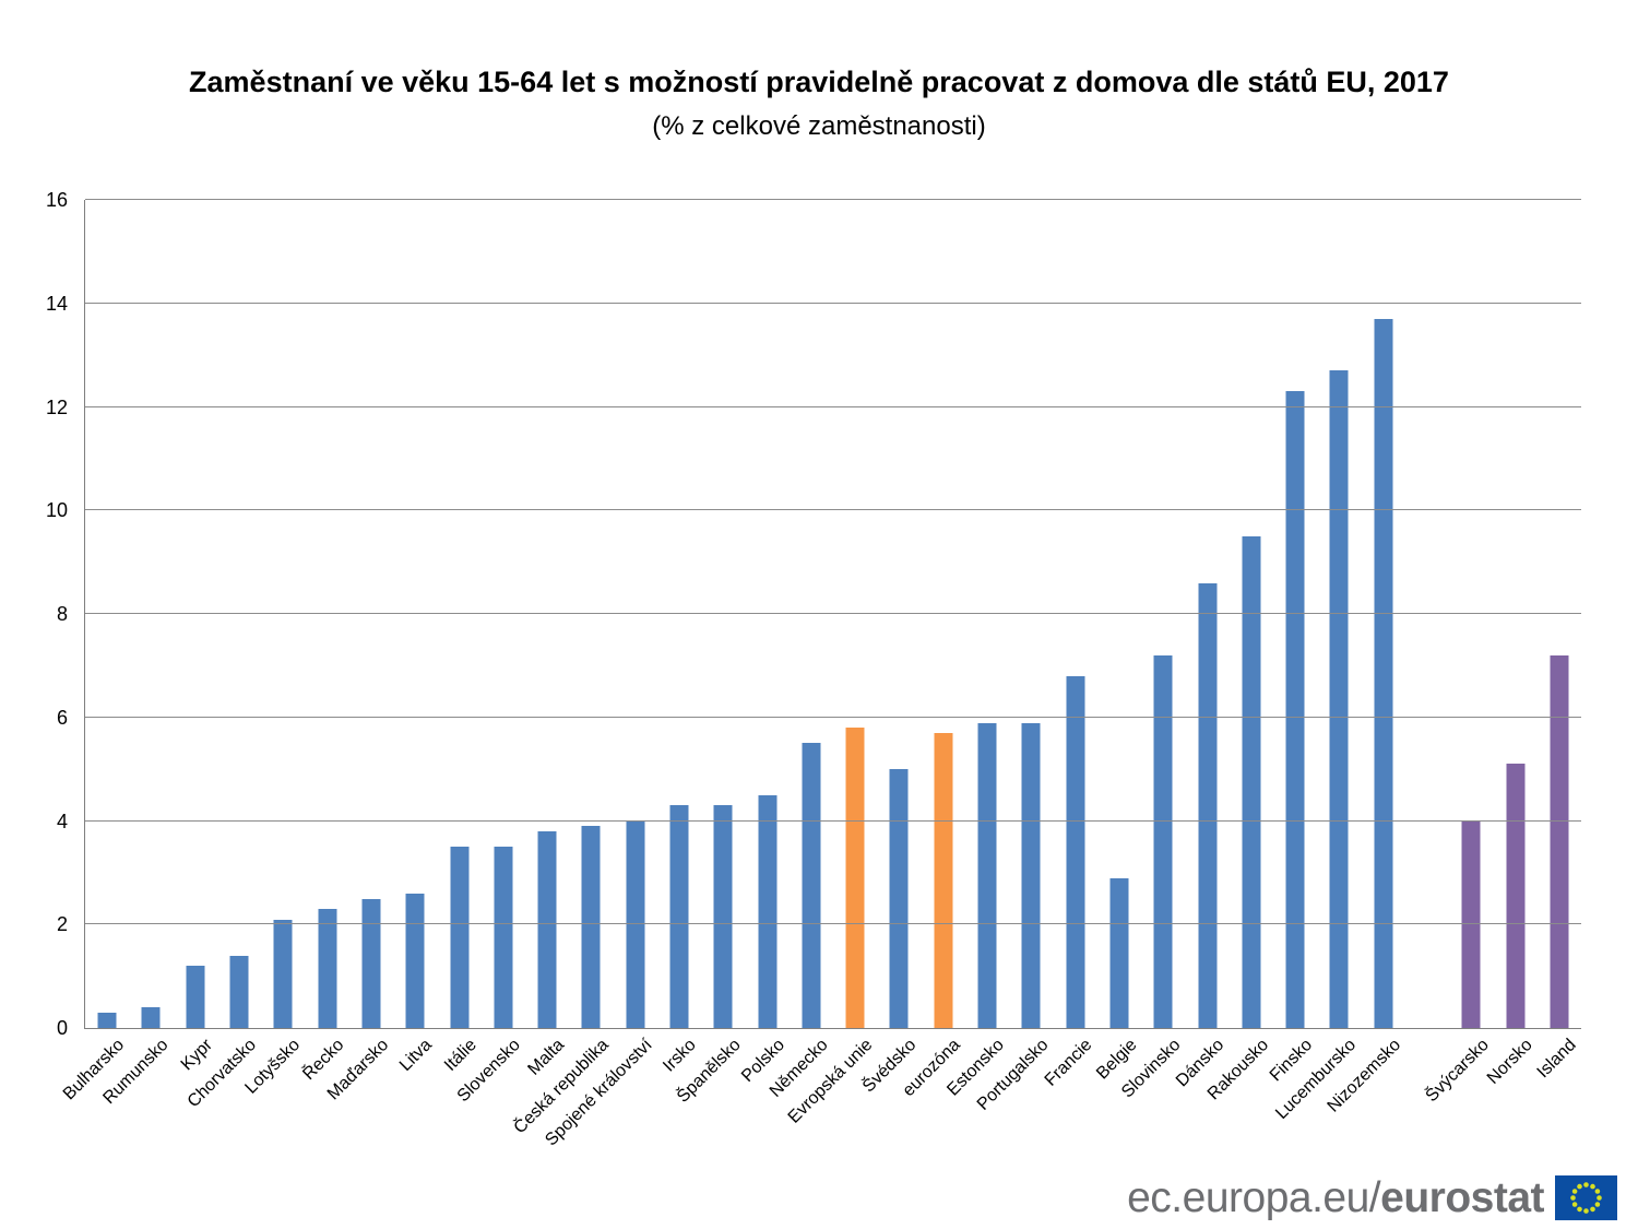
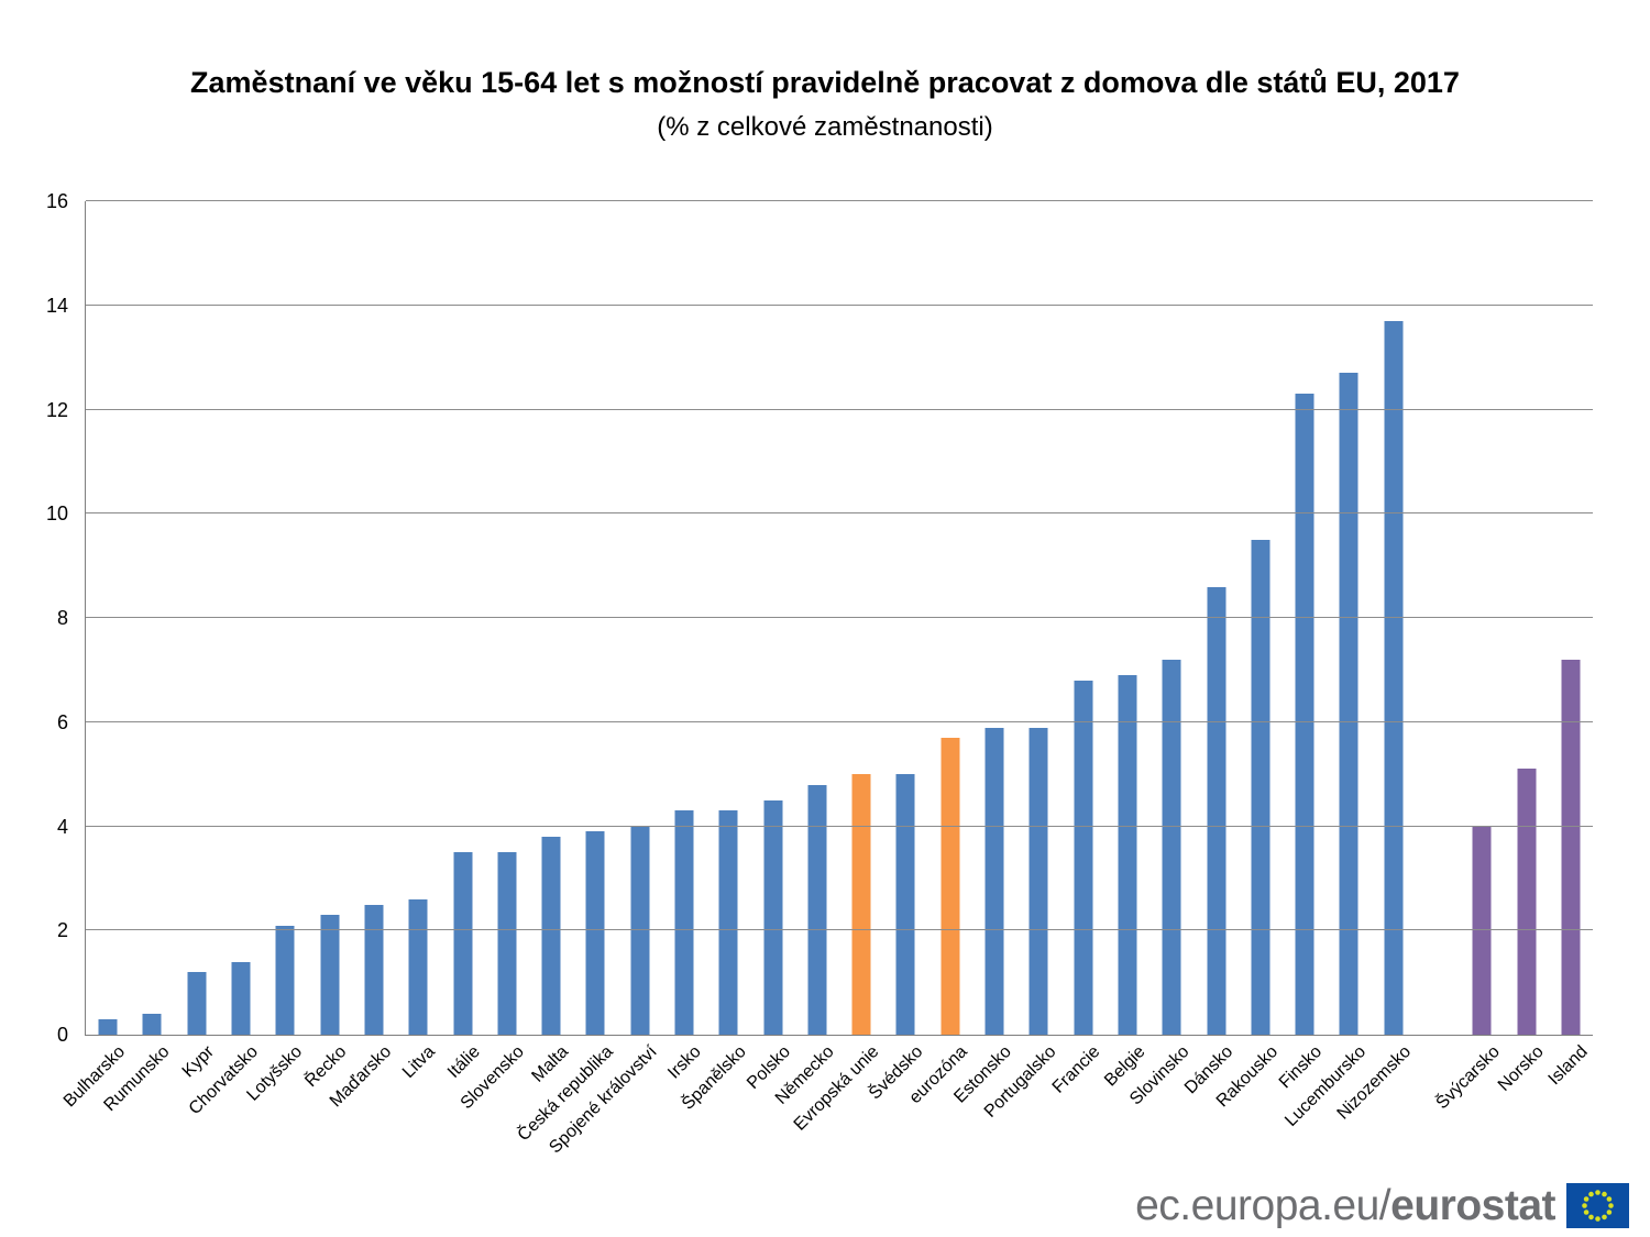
Německo: 5.5 -> 4.8
Evropská unie: 5.8 -> 5.0
Belgie: 2.9 -> 6.9
